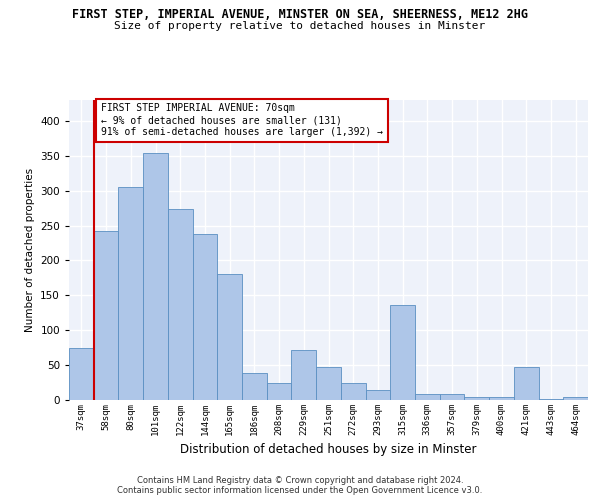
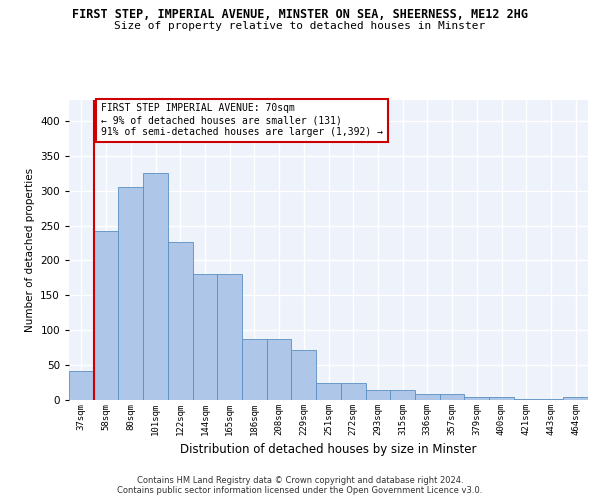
37sqm: 74 -> 42
101sqm: 354 -> 325
122sqm: 274 -> 226
144sqm: 238 -> 180
186sqm: 38 -> 88
208sqm: 24 -> 88
251sqm: 48 -> 25
315sqm: 136 -> 15
421sqm: 48 -> 2
